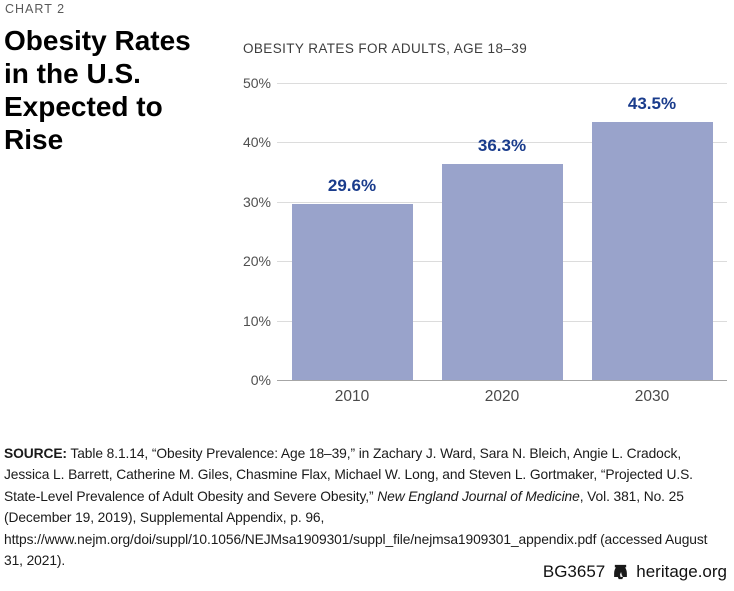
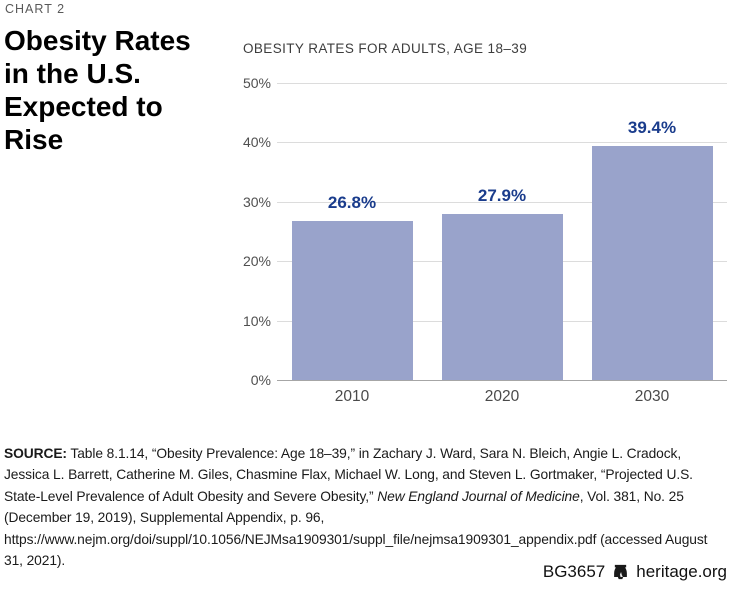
2010: 29.6% -> 26.8%
2020: 36.3% -> 27.9%
2030: 43.5% -> 39.4%
